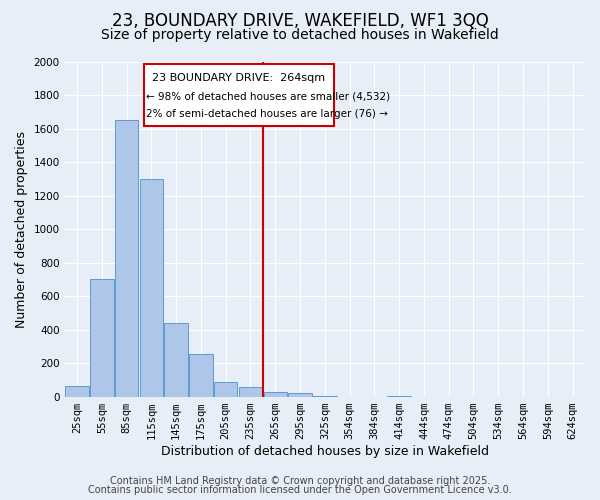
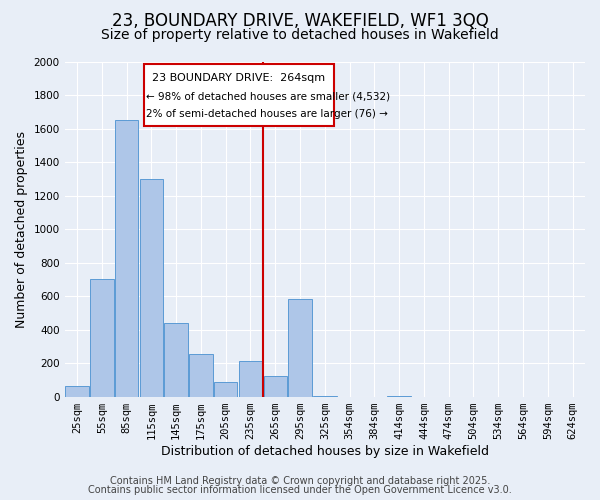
235sqm: 60 -> 210
265sqm: 30 -> 120
295sqm: 20 -> 580
